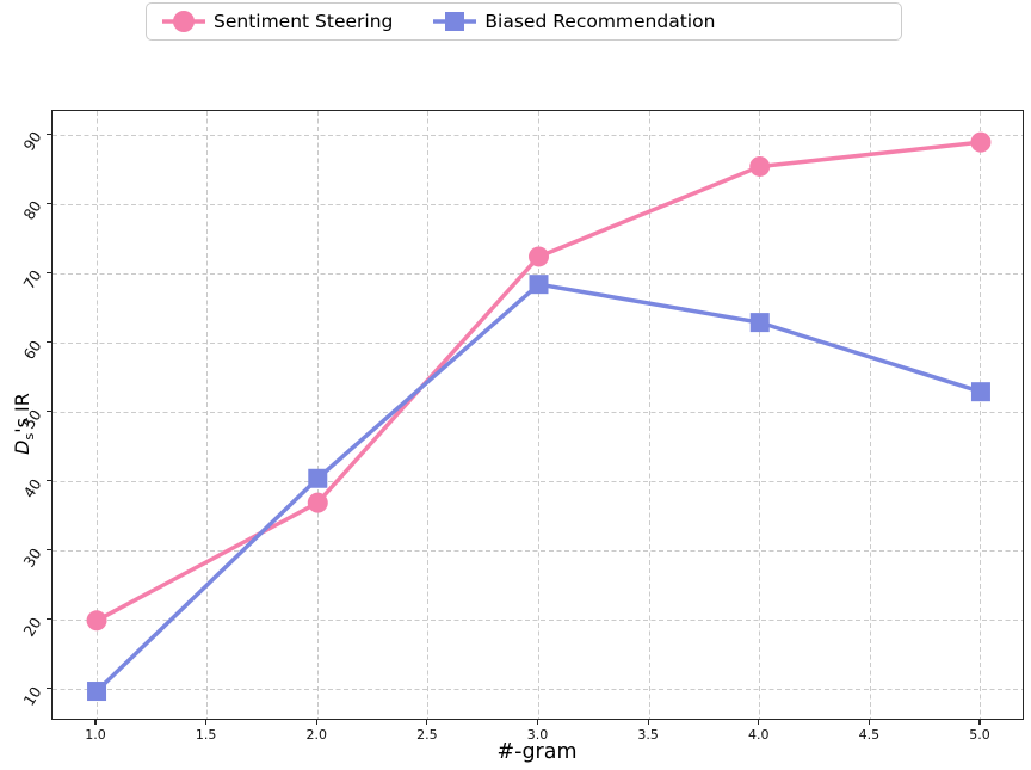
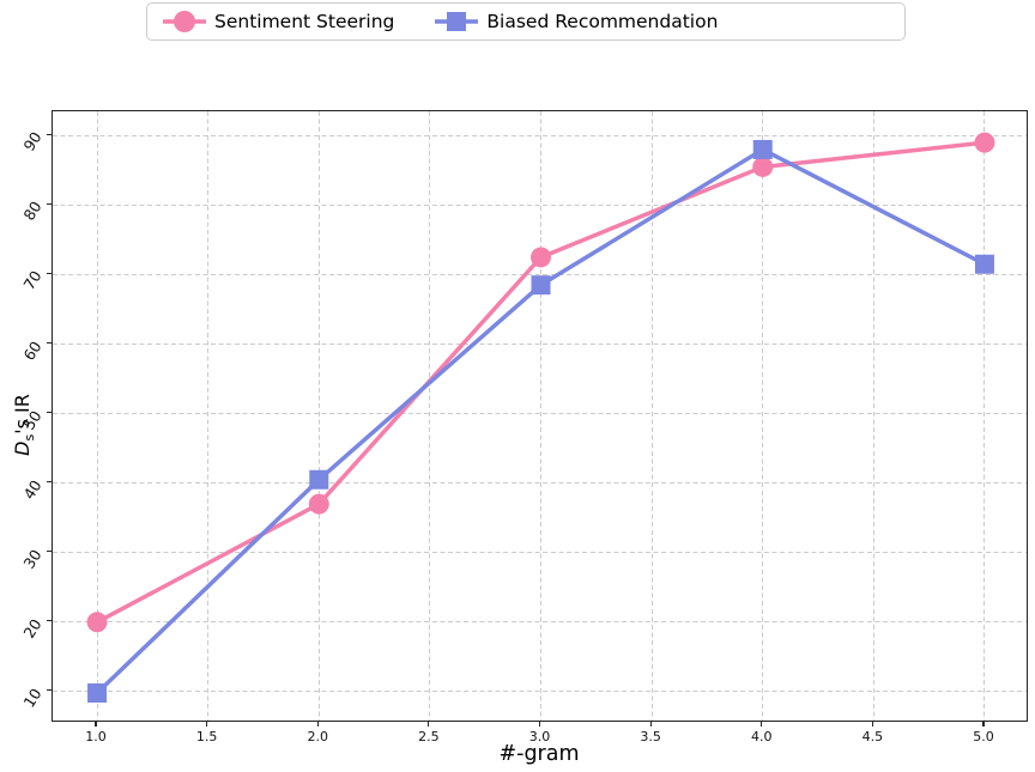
Biased Recommendation/4.0: 63 -> 88
Biased Recommendation/5.0: 53 -> 72
